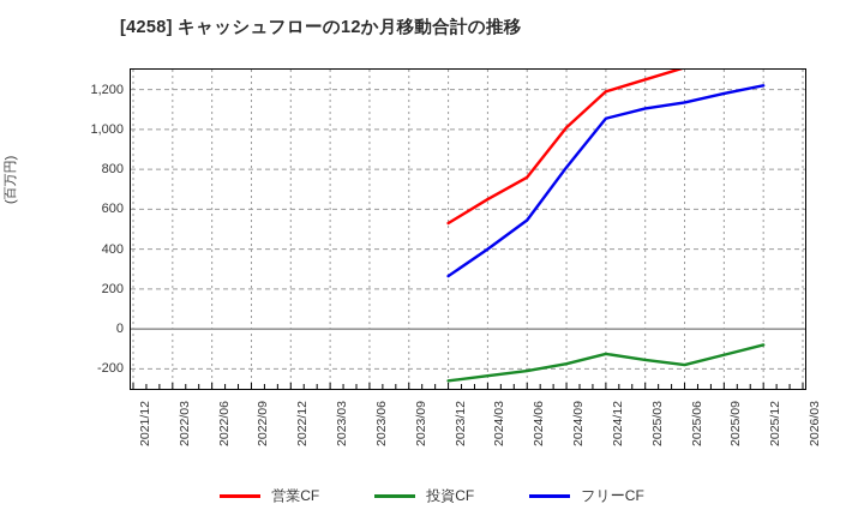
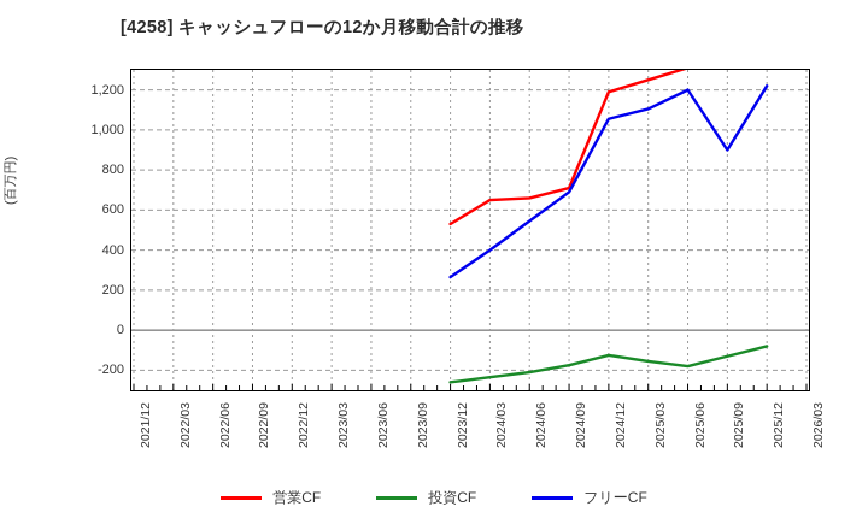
営業CF/2024/06: 760 -> 660
営業CF/2024/09: 1010 -> 710
フリーCF/2024/09: 810 -> 690
フリーCF/2025/06: 1140 -> 1200
フリーCF/2025/09: 1180 -> 900
